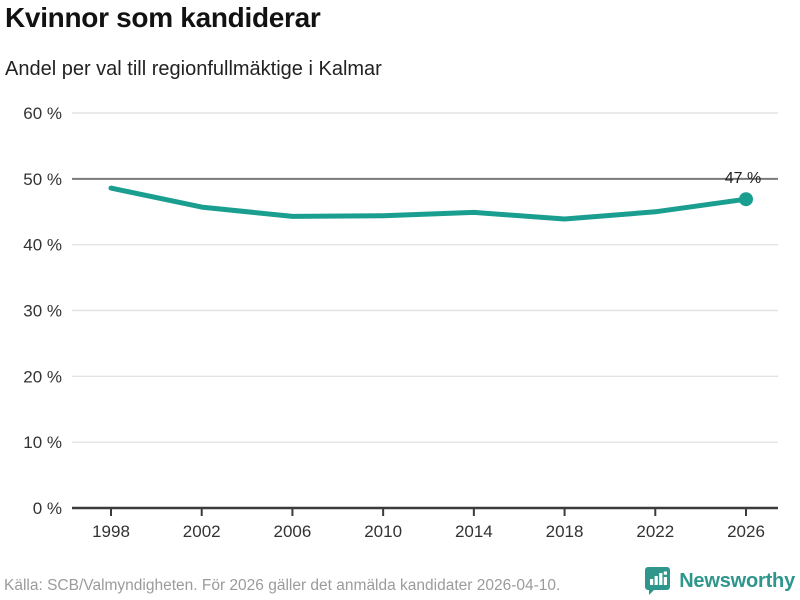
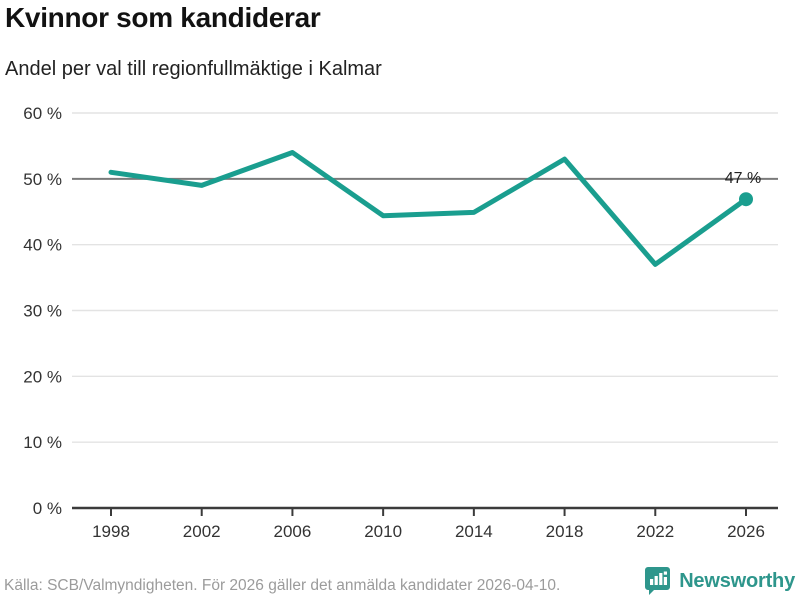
1998: 49% -> 51%
2002: 46% -> 49%
2006: 44% -> 54%
2018: 44% -> 53%
2022: 45% -> 37%
